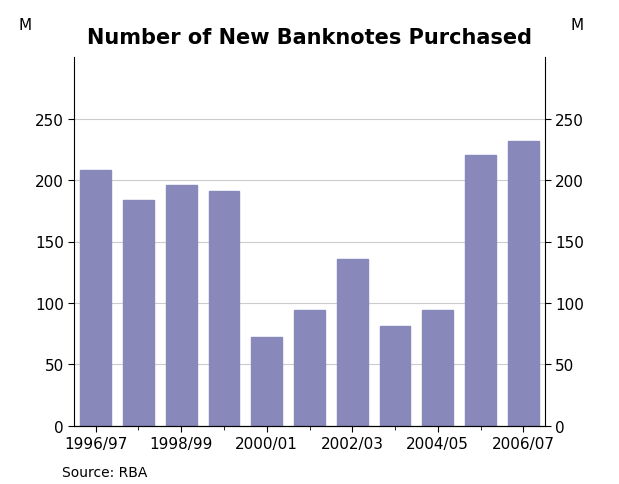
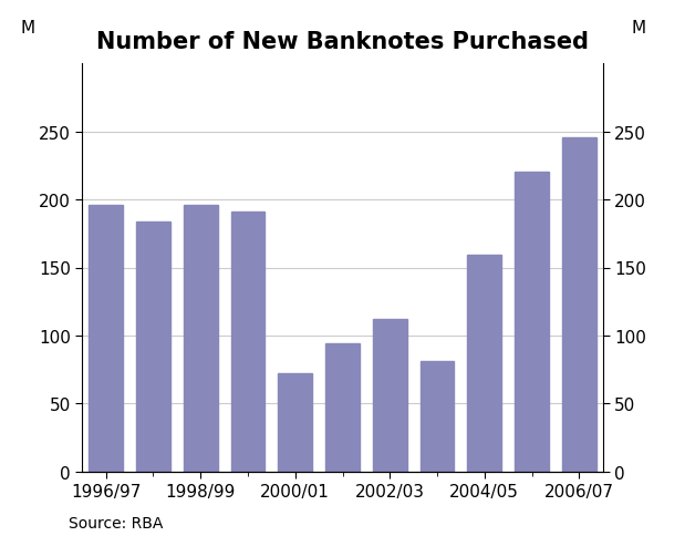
1996/97: 208 -> 196
2002/03: 136 -> 112
2004/05: 94 -> 159
2006/07: 232 -> 246
